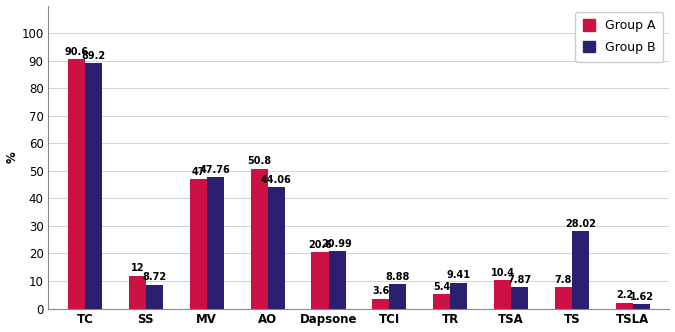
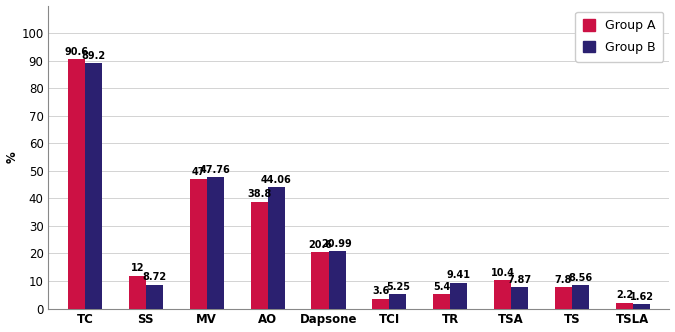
Group A/AO: 50.8 -> 38.8
Group B/TCI: 8.88 -> 5.25
Group B/TS: 28.02 -> 8.56
